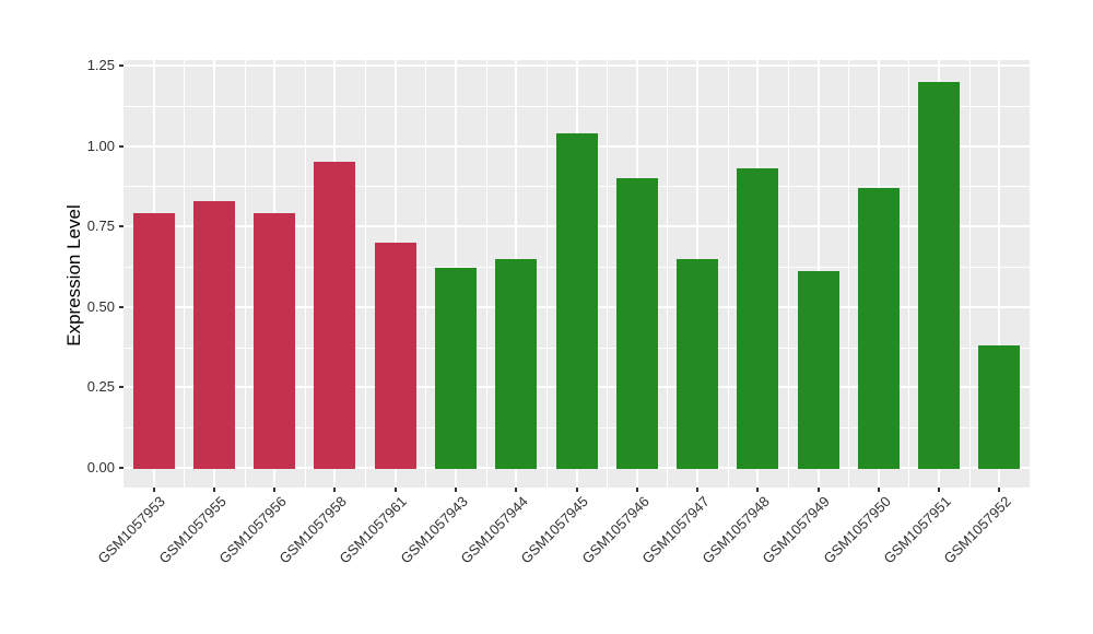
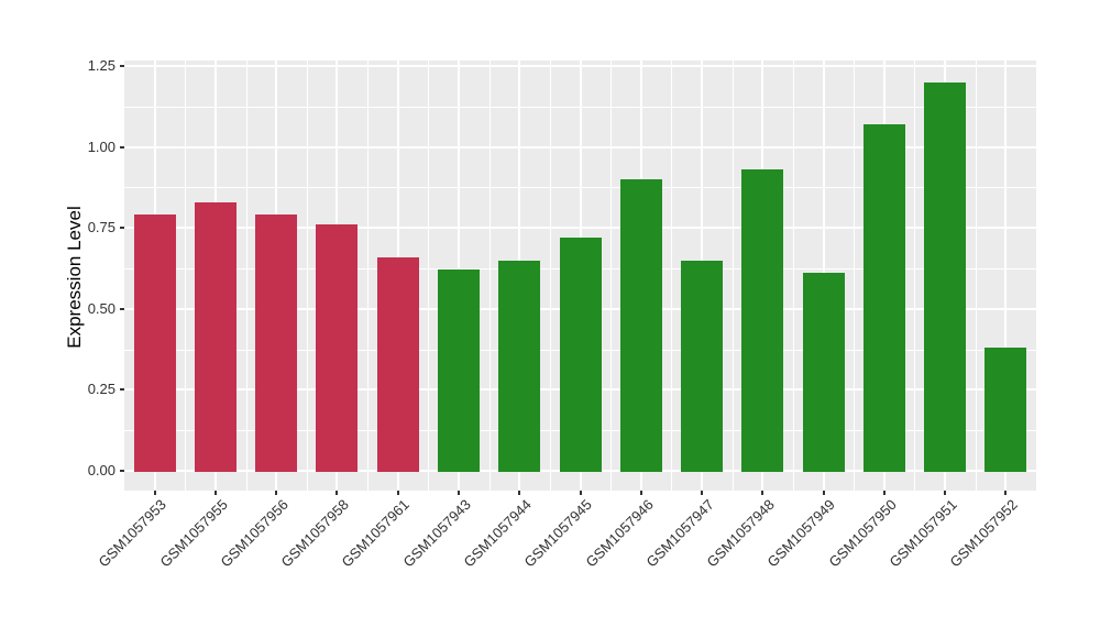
GSM1057958: 0.95 -> 0.76
GSM1057961: 0.70 -> 0.66
GSM1057945: 1.04 -> 0.72
GSM1057950: 0.87 -> 1.07
